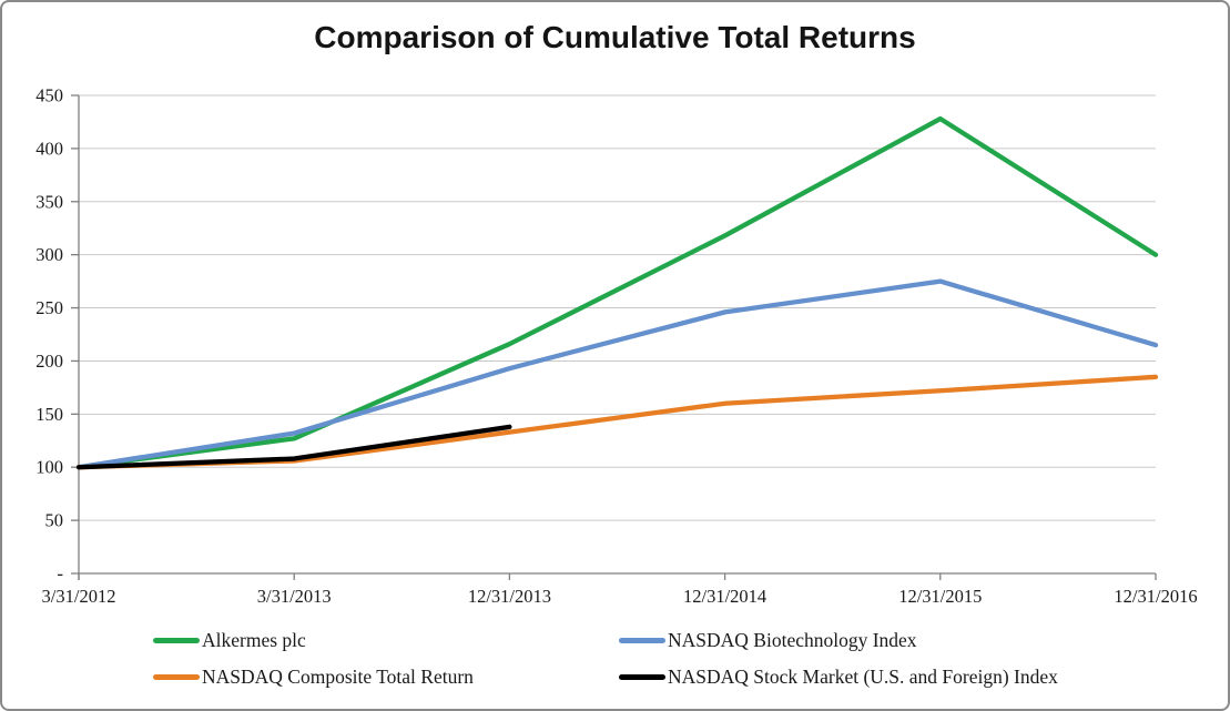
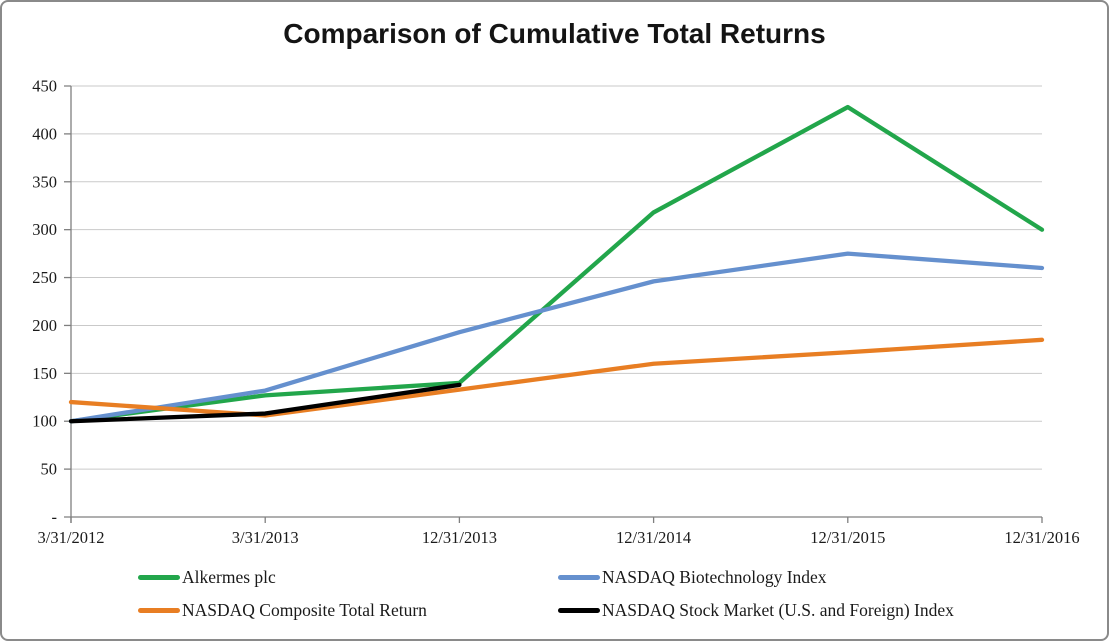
NASDAQ Composite Total Return/3/31/2012: 100 -> 120
Alkermes plc/12/31/2013: 220 -> 140
NASDAQ Biotechnology Index/12/31/2016: 220 -> 260
